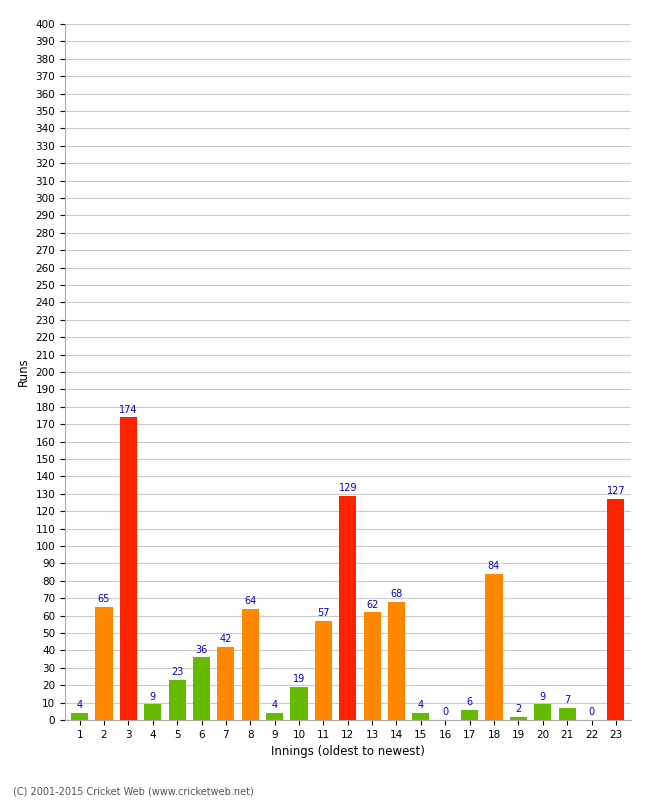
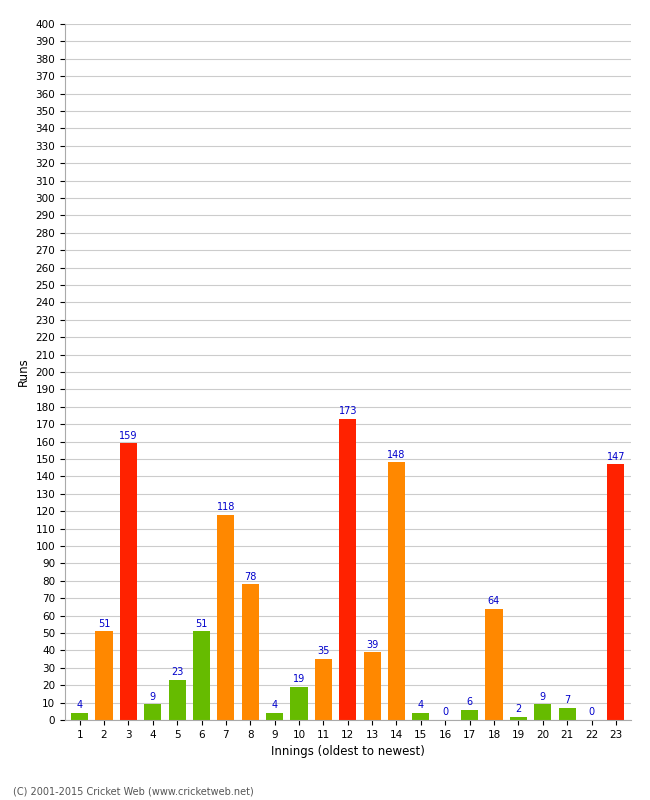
2: 65 -> 51
3: 174 -> 159
6: 36 -> 51
7: 42 -> 118
8: 64 -> 78
11: 57 -> 35
12: 129 -> 173
13: 62 -> 39
14: 68 -> 148
18: 84 -> 64
23: 127 -> 147
